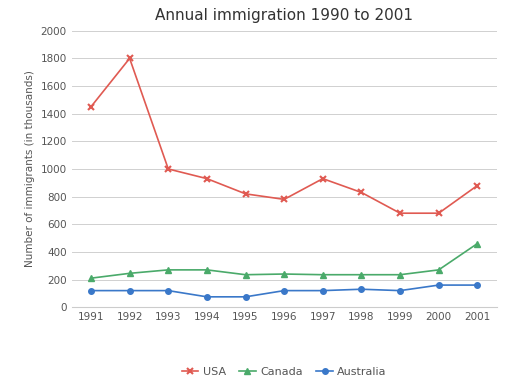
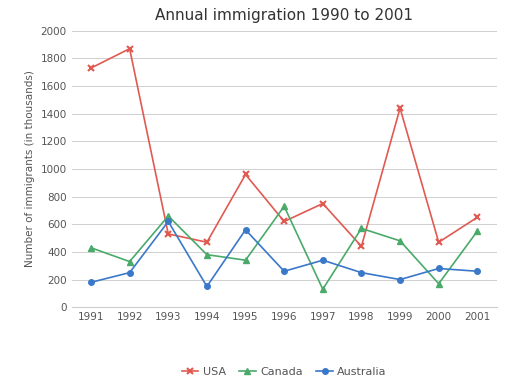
USA/1991: 1450 -> 1730
Canada/1991: 210 -> 430
Australia/1991: 120 -> 180
USA/1992: 1800 -> 1870
Canada/1992: 240 -> 330
Australia/1992: 120 -> 250
USA/1993: 1000 -> 530
Canada/1993: 270 -> 660
Australia/1993: 120 -> 620
USA/1994: 930 -> 470
Canada/1994: 270 -> 380
Australia/1994: 80 -> 150
USA/1995: 820 -> 960
Canada/1995: 240 -> 340
Australia/1995: 80 -> 560
USA/1996: 780 -> 620
Canada/1996: 240 -> 730
Australia/1996: 120 -> 260
USA/1997: 930 -> 750
Canada/1997: 240 -> 130
Australia/1997: 120 -> 340
USA/1998: 830 -> 440
Canada/1998: 240 -> 570
Australia/1998: 130 -> 250
USA/1999: 680 -> 1440
Canada/1999: 240 -> 480
Australia/1999: 120 -> 200
USA/2000: 680 -> 470
Canada/2000: 270 -> 170
Australia/2000: 160 -> 280
USA/2001: 880 -> 650
Canada/2001: 460 -> 550
Australia/2001: 160 -> 260
